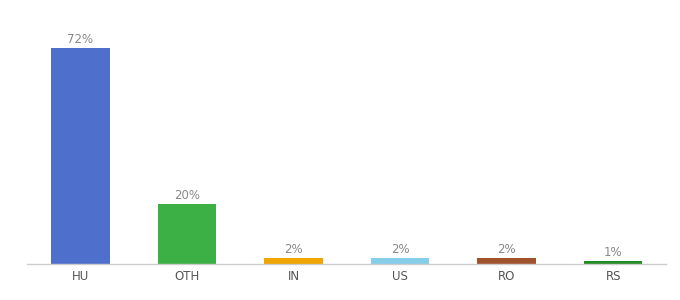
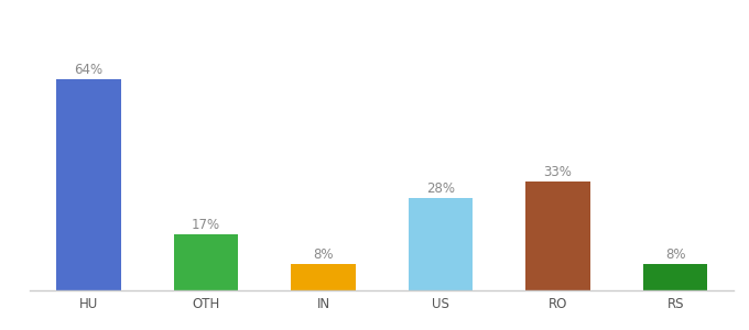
HU: 72% -> 64%
OTH: 20% -> 17%
IN: 2% -> 8%
US: 2% -> 28%
RO: 2% -> 33%
RS: 1% -> 8%
